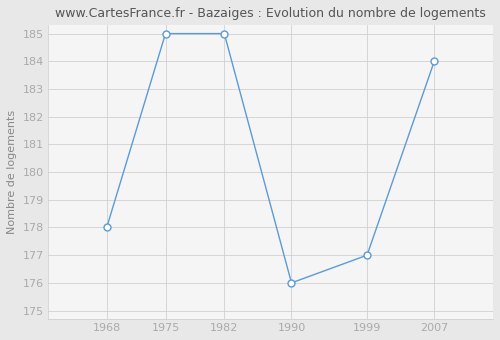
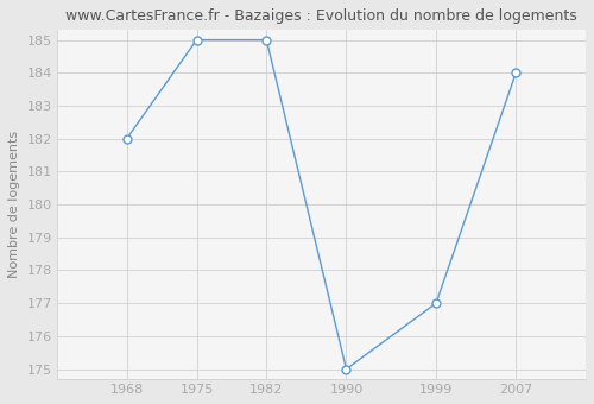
1968: 178 -> 182
1990: 176 -> 175
